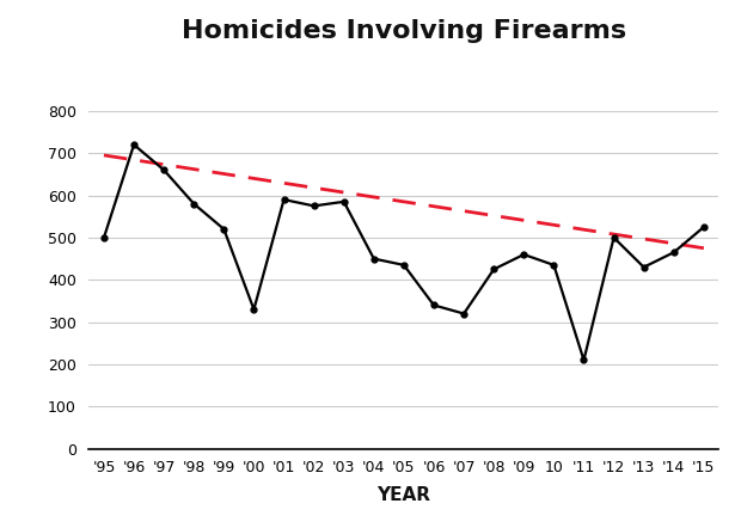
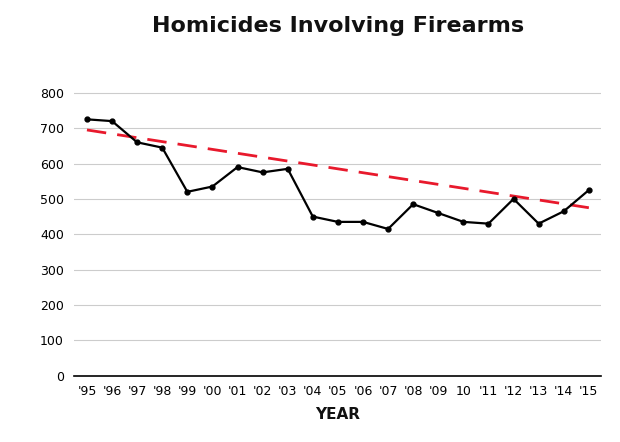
'95: 500 -> 725
'98: 580 -> 645
'00: 330 -> 535
'06: 340 -> 435
'07: 320 -> 415
'08: 425 -> 485
'11: 210 -> 430
